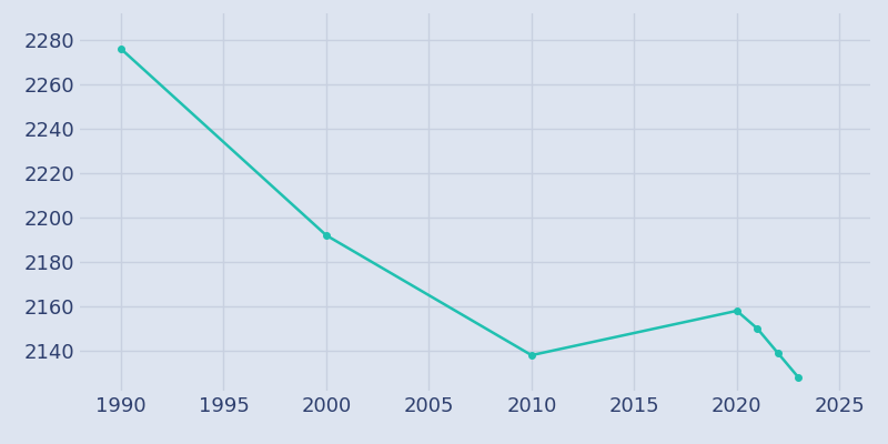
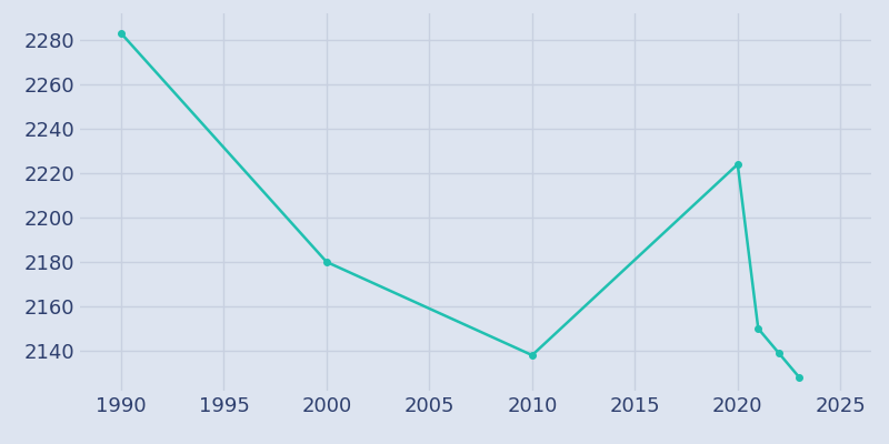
1990: 2276 -> 2283
2000: 2192 -> 2180
2020: 2158 -> 2224
